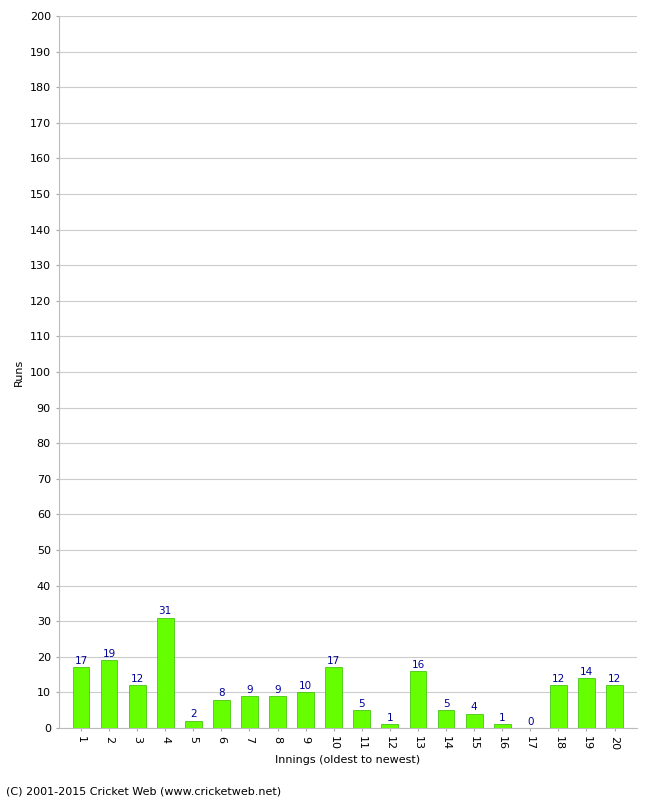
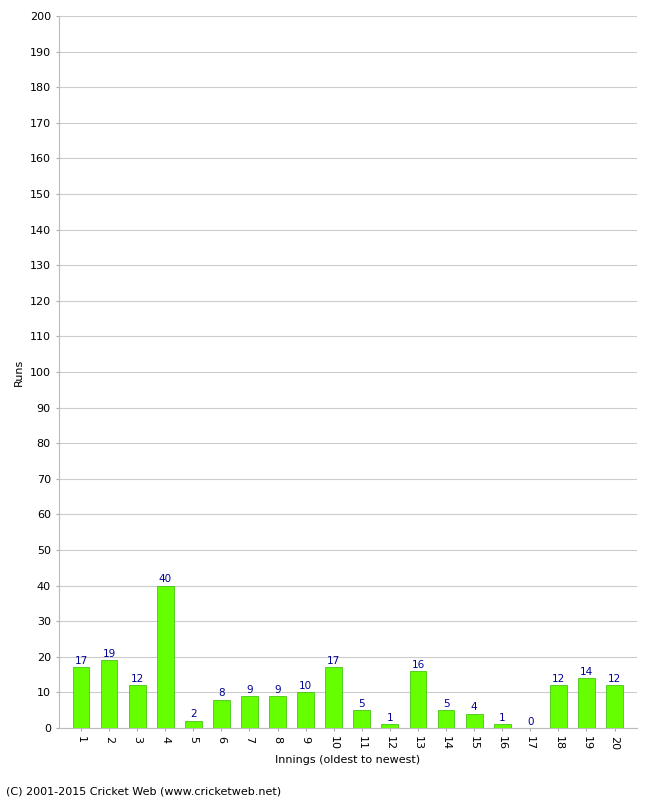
4: 31 -> 40
